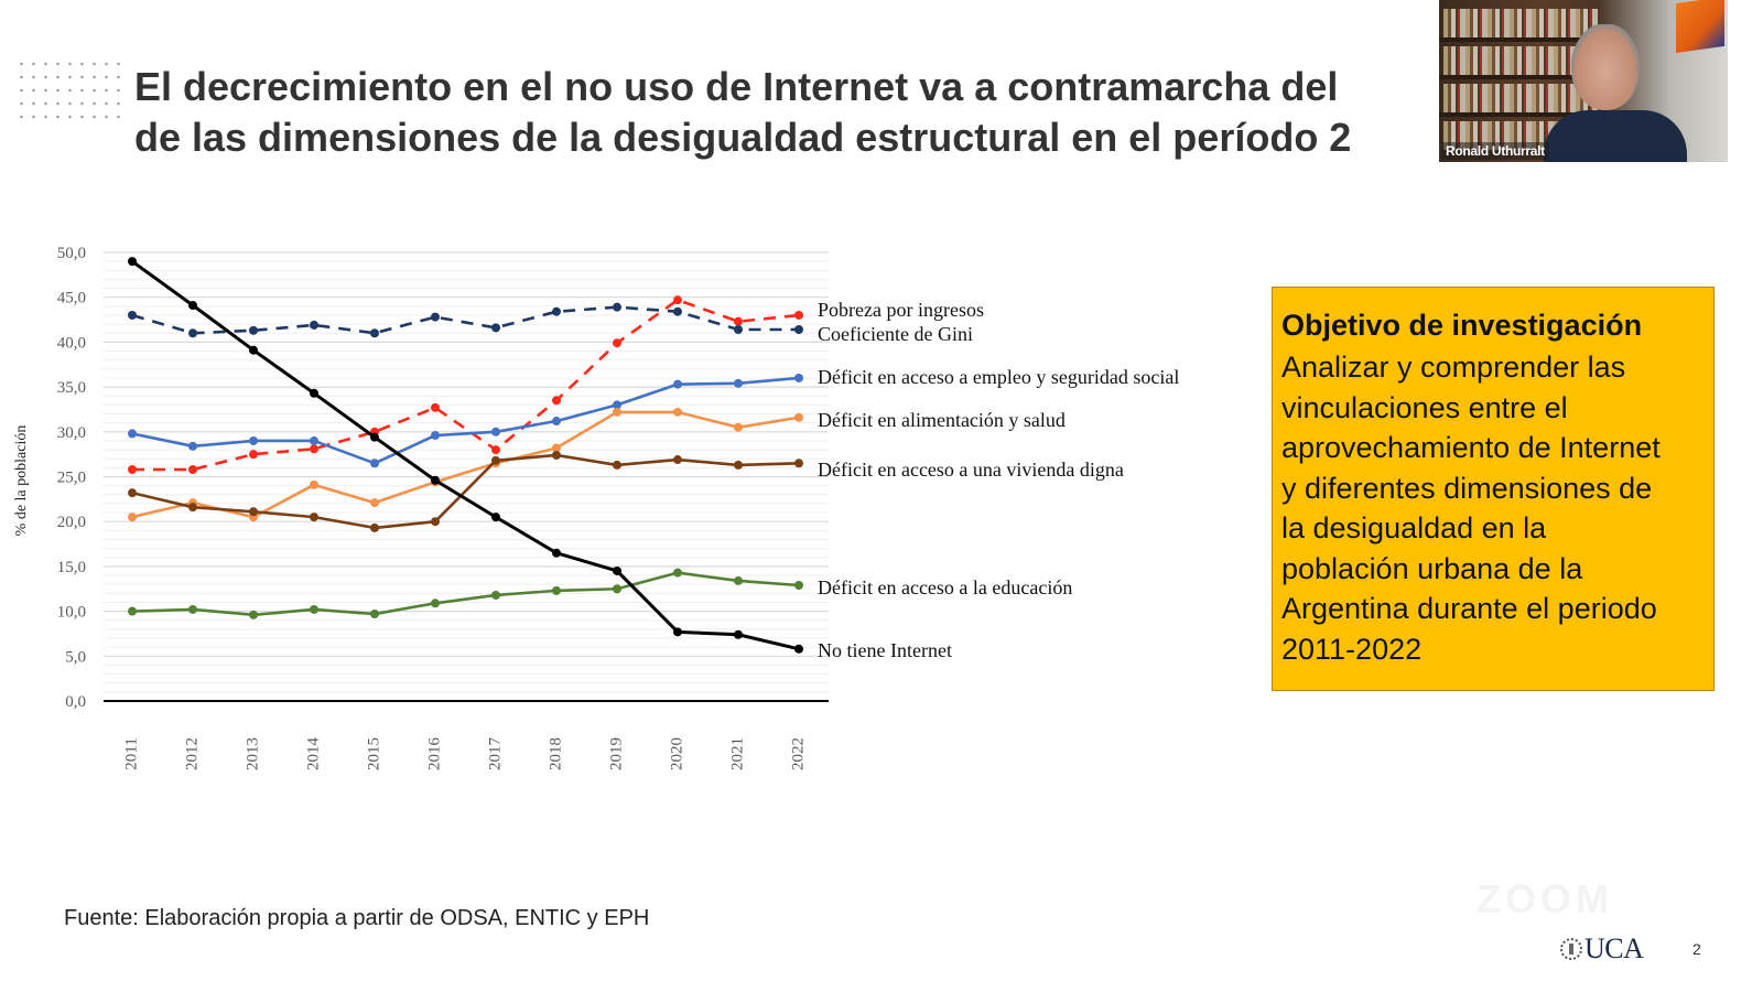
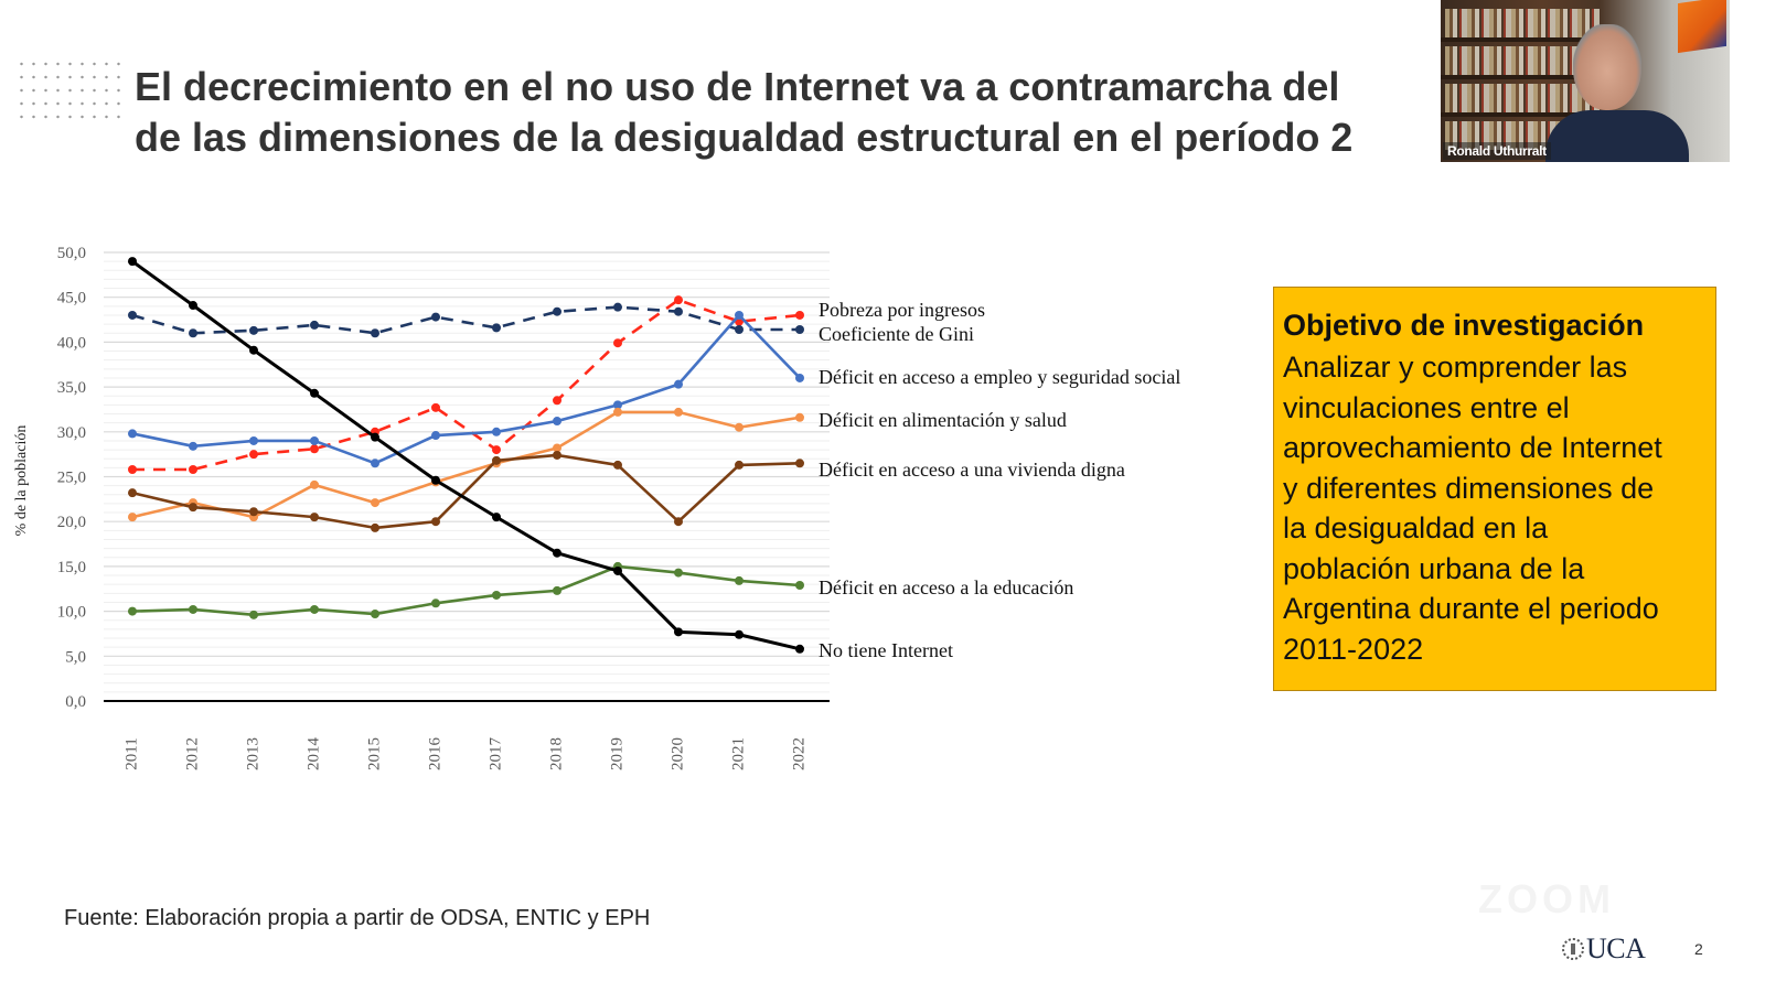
Déficit en acceso a la educación/2019: 12 -> 15
Déficit en acceso a una vivienda digna/2020: 27 -> 20
Déficit en acceso a empleo y seguridad social/2021: 35 -> 43
